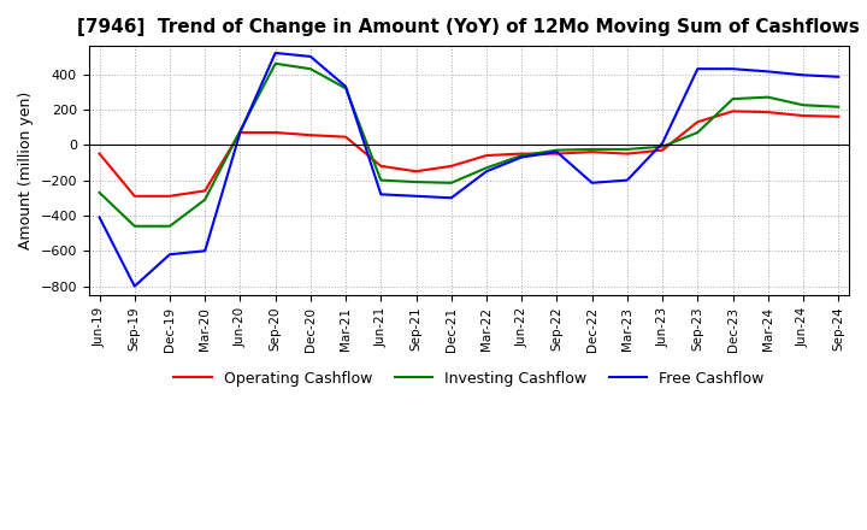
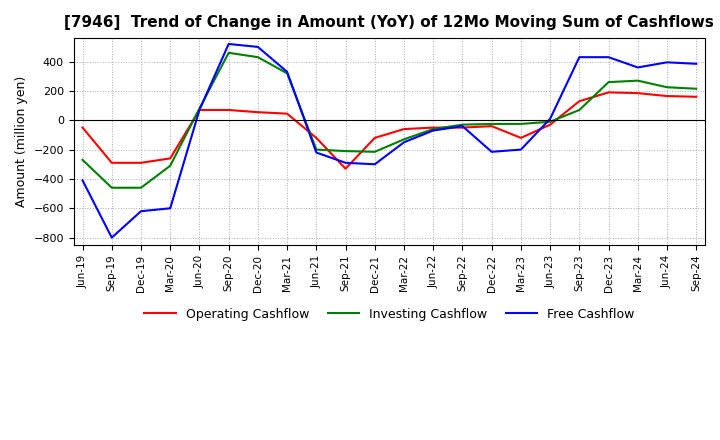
Free Cashflow/Jun-21: -280 -> -220
Operating Cashflow/Sep-21: -150 -> -330
Operating Cashflow/Mar-23: -50 -> -120
Free Cashflow/Mar-24: 420 -> 360
